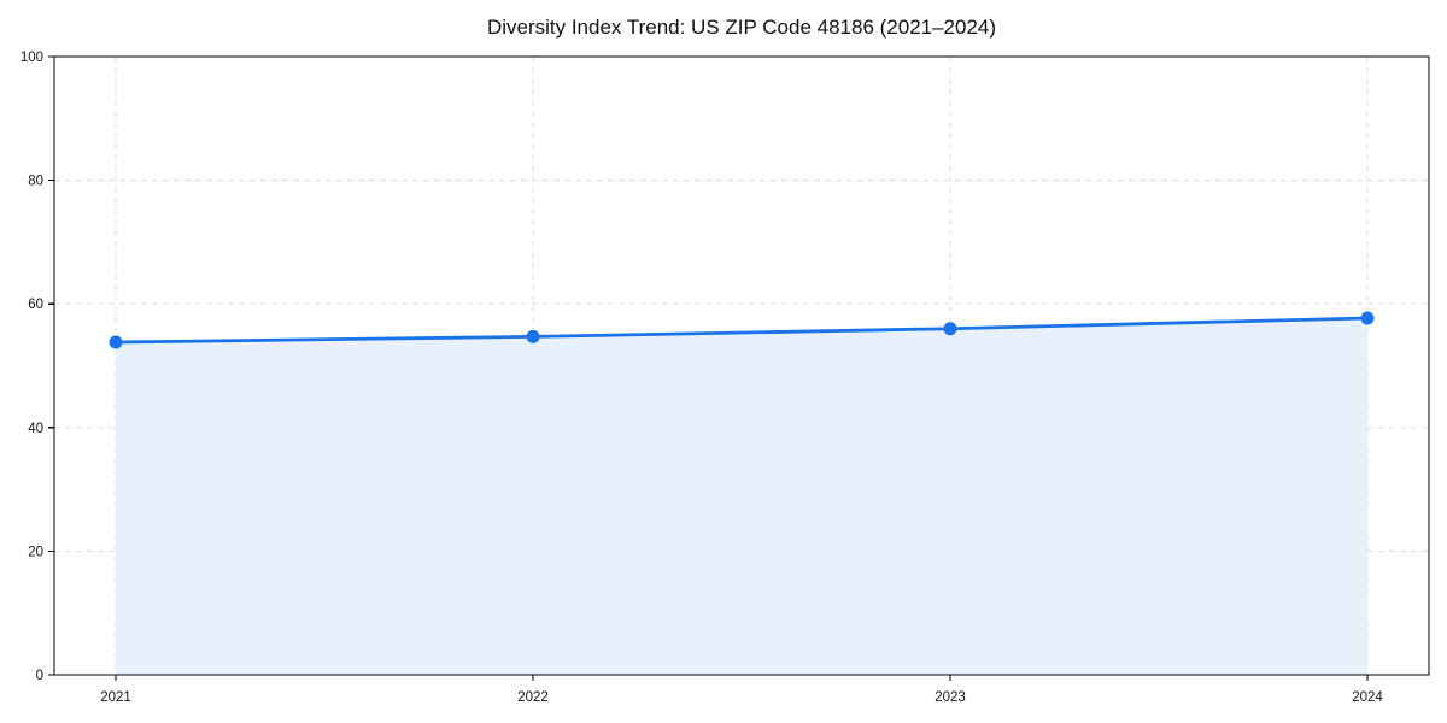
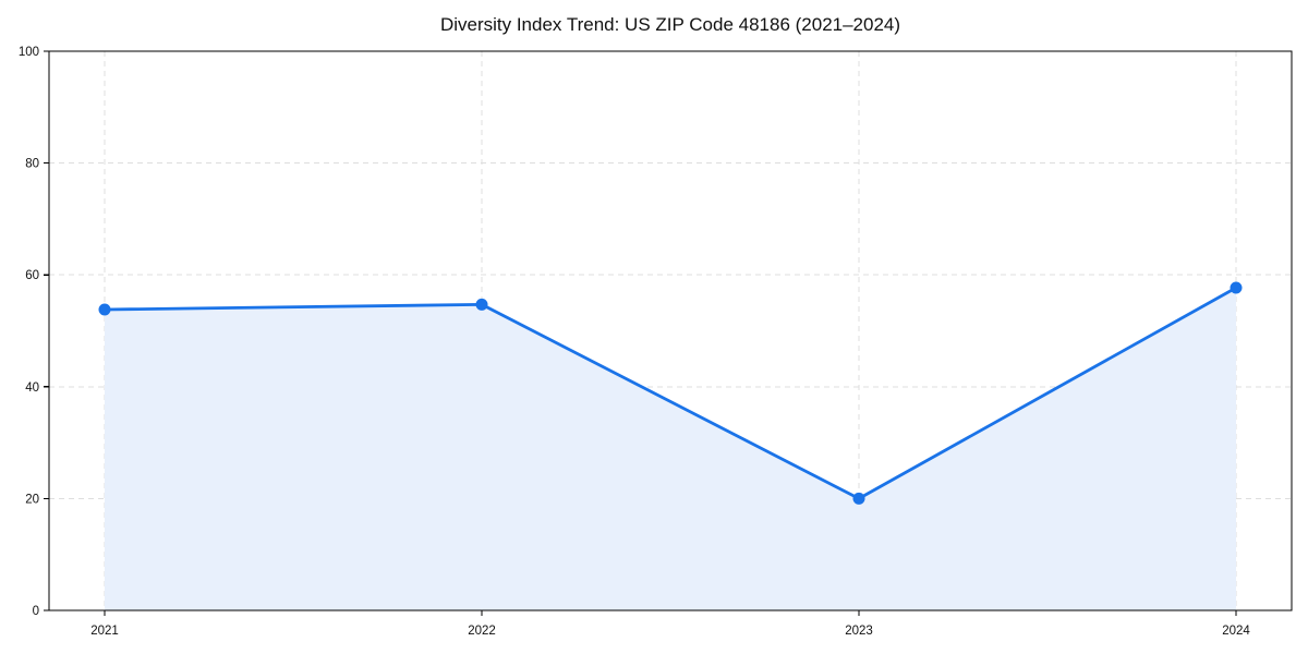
2023: 56 -> 20
